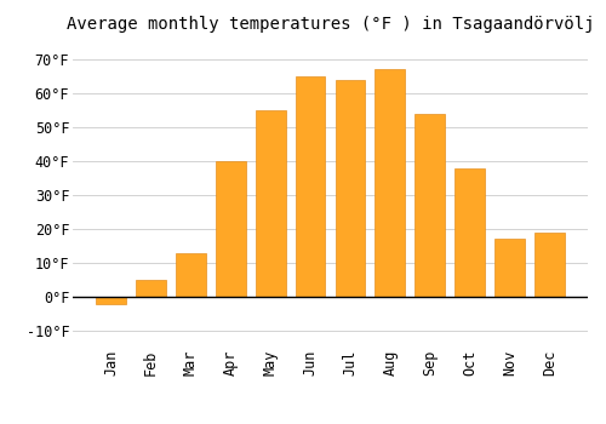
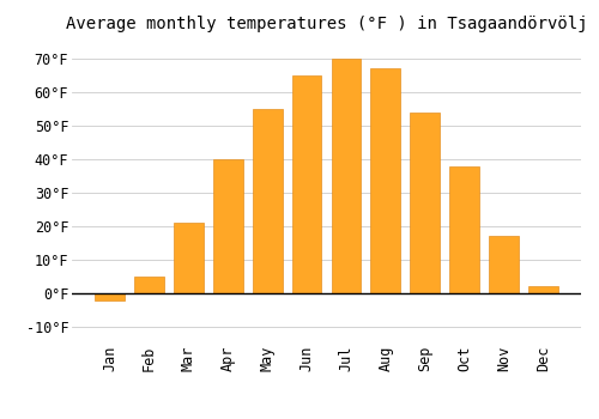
Mar: 13°F -> 21°F
Jul: 64°F -> 70°F
Dec: 19°F -> 2°F
